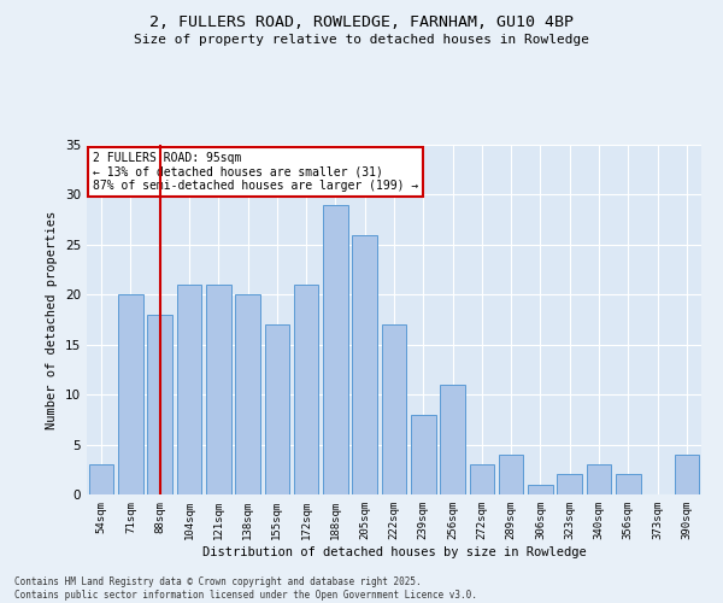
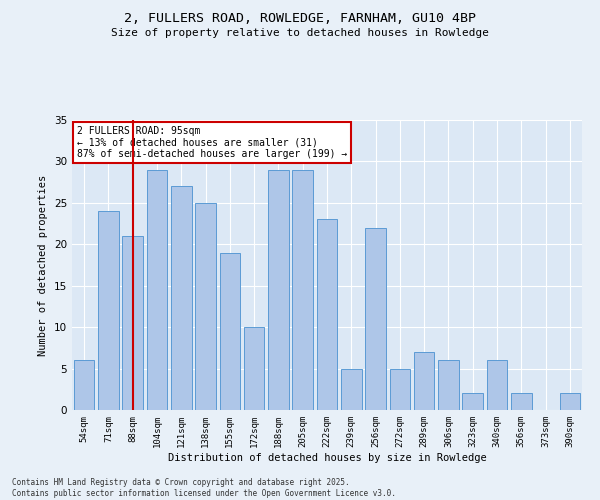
54sqm: 3 -> 6
71sqm: 20 -> 24
88sqm: 18 -> 21
104sqm: 21 -> 29
121sqm: 21 -> 27
138sqm: 20 -> 25
155sqm: 17 -> 19
172sqm: 21 -> 10
205sqm: 26 -> 29
222sqm: 17 -> 23
239sqm: 8 -> 5
256sqm: 11 -> 22
272sqm: 3 -> 5
289sqm: 4 -> 7
306sqm: 1 -> 6
340sqm: 3 -> 6
390sqm: 4 -> 2
